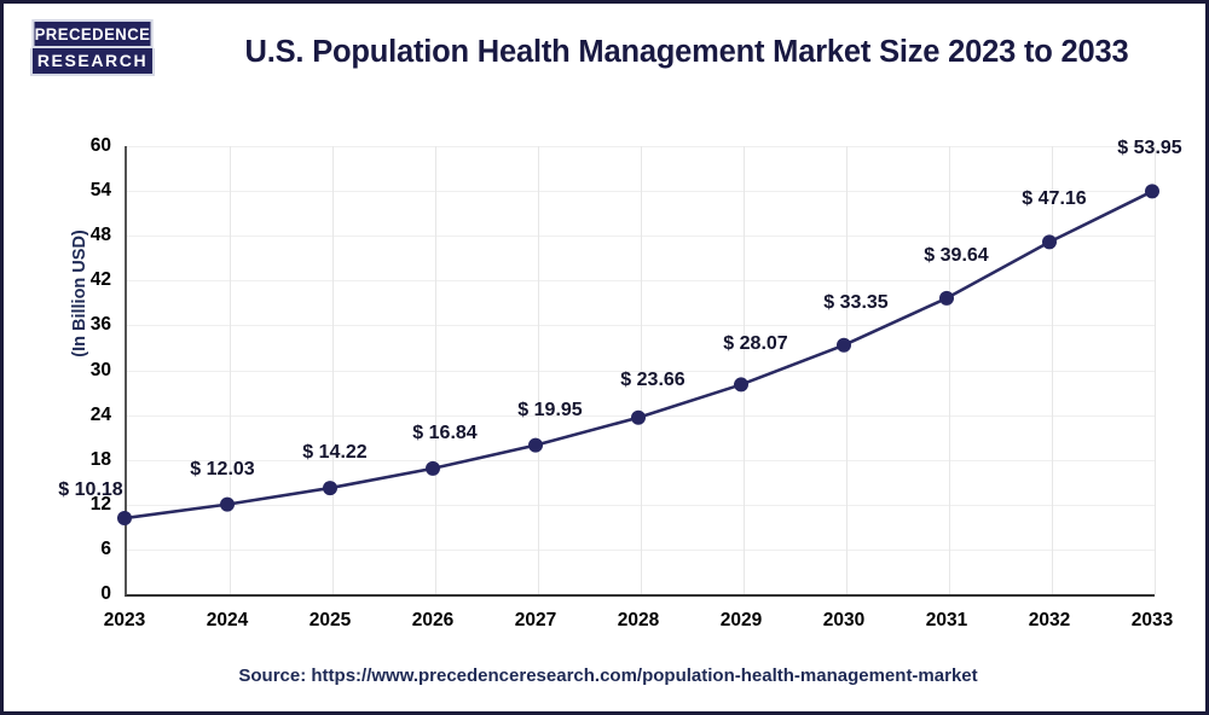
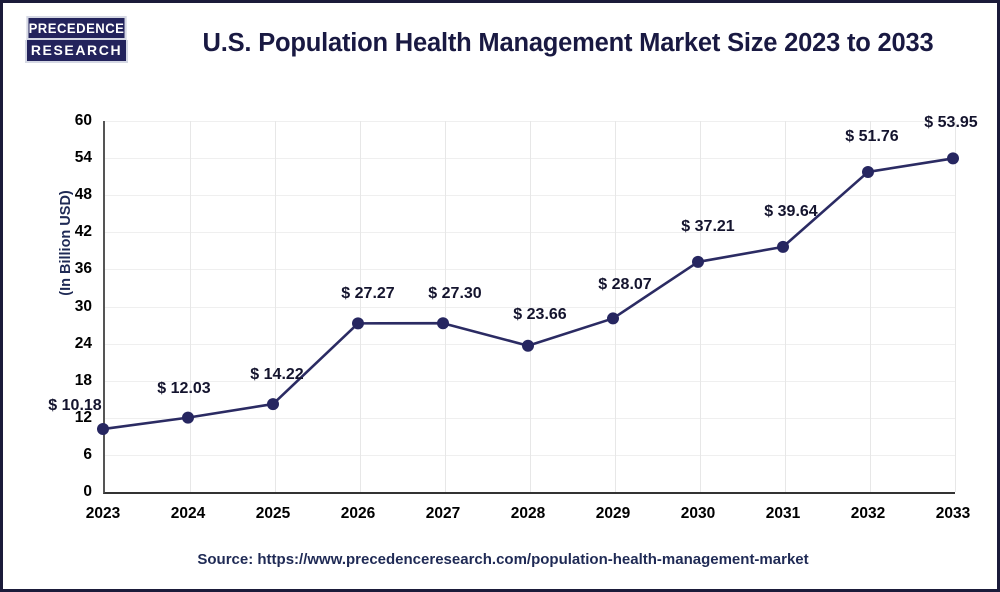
2026: 16.84 -> 27.27
2027: 19.95 -> 27.30
2030: 33.35 -> 37.21
2032: 47.16 -> 51.76
